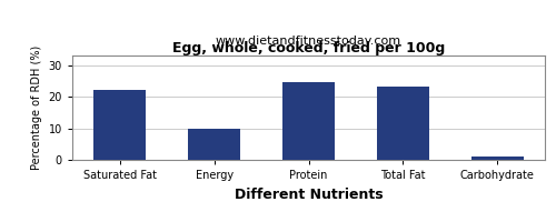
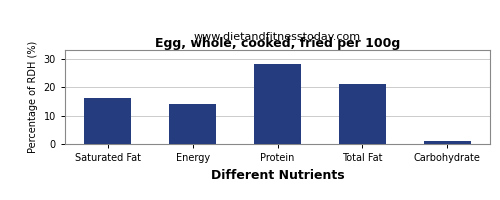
Saturated Fat: 22.0 -> 16.0
Energy: 10.0 -> 14.0
Protein: 24.5 -> 28.0
Total Fat: 23.0 -> 21.0
